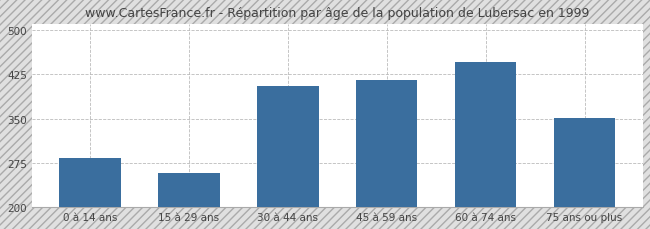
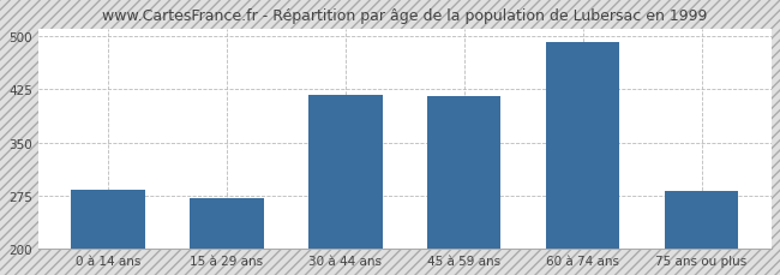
15 à 29 ans: 258 -> 271
30 à 44 ans: 406 -> 417
60 à 74 ans: 446 -> 491
75 ans ou plus: 352 -> 282
